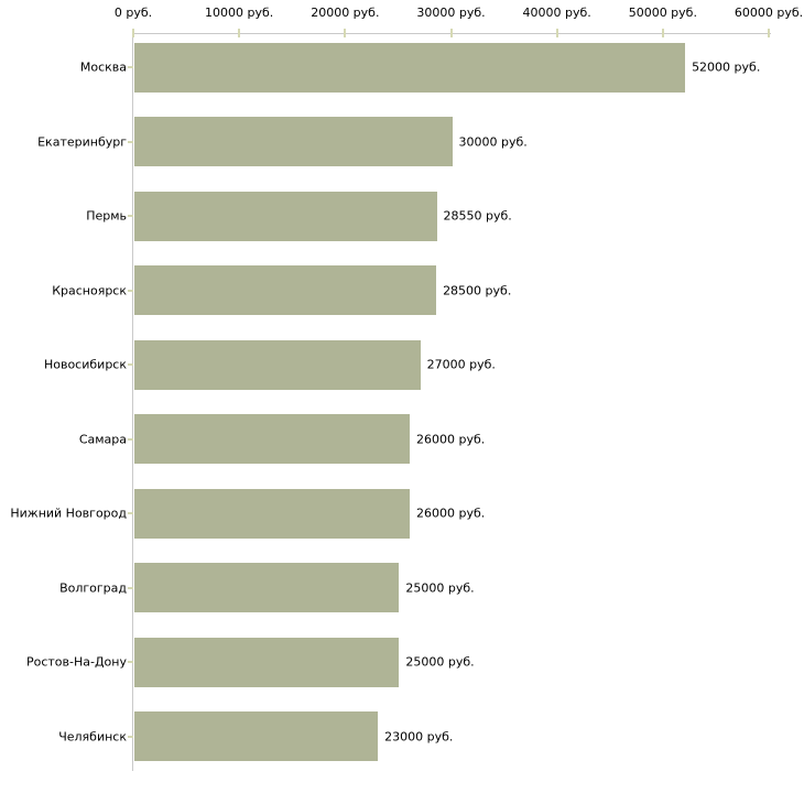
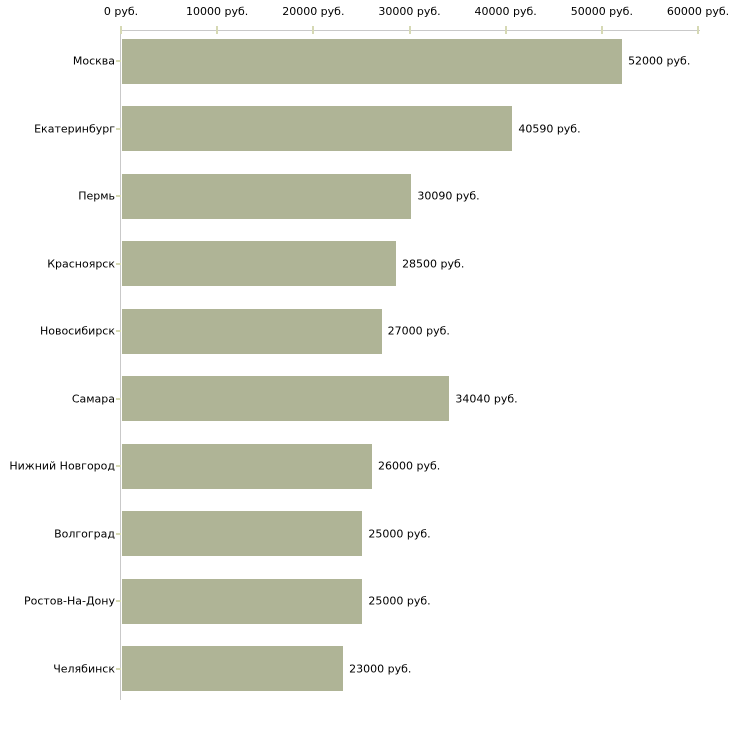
Екатеринбург: 30000 -> 40590
Пермь: 28550 -> 30090
Самара: 26000 -> 34040
